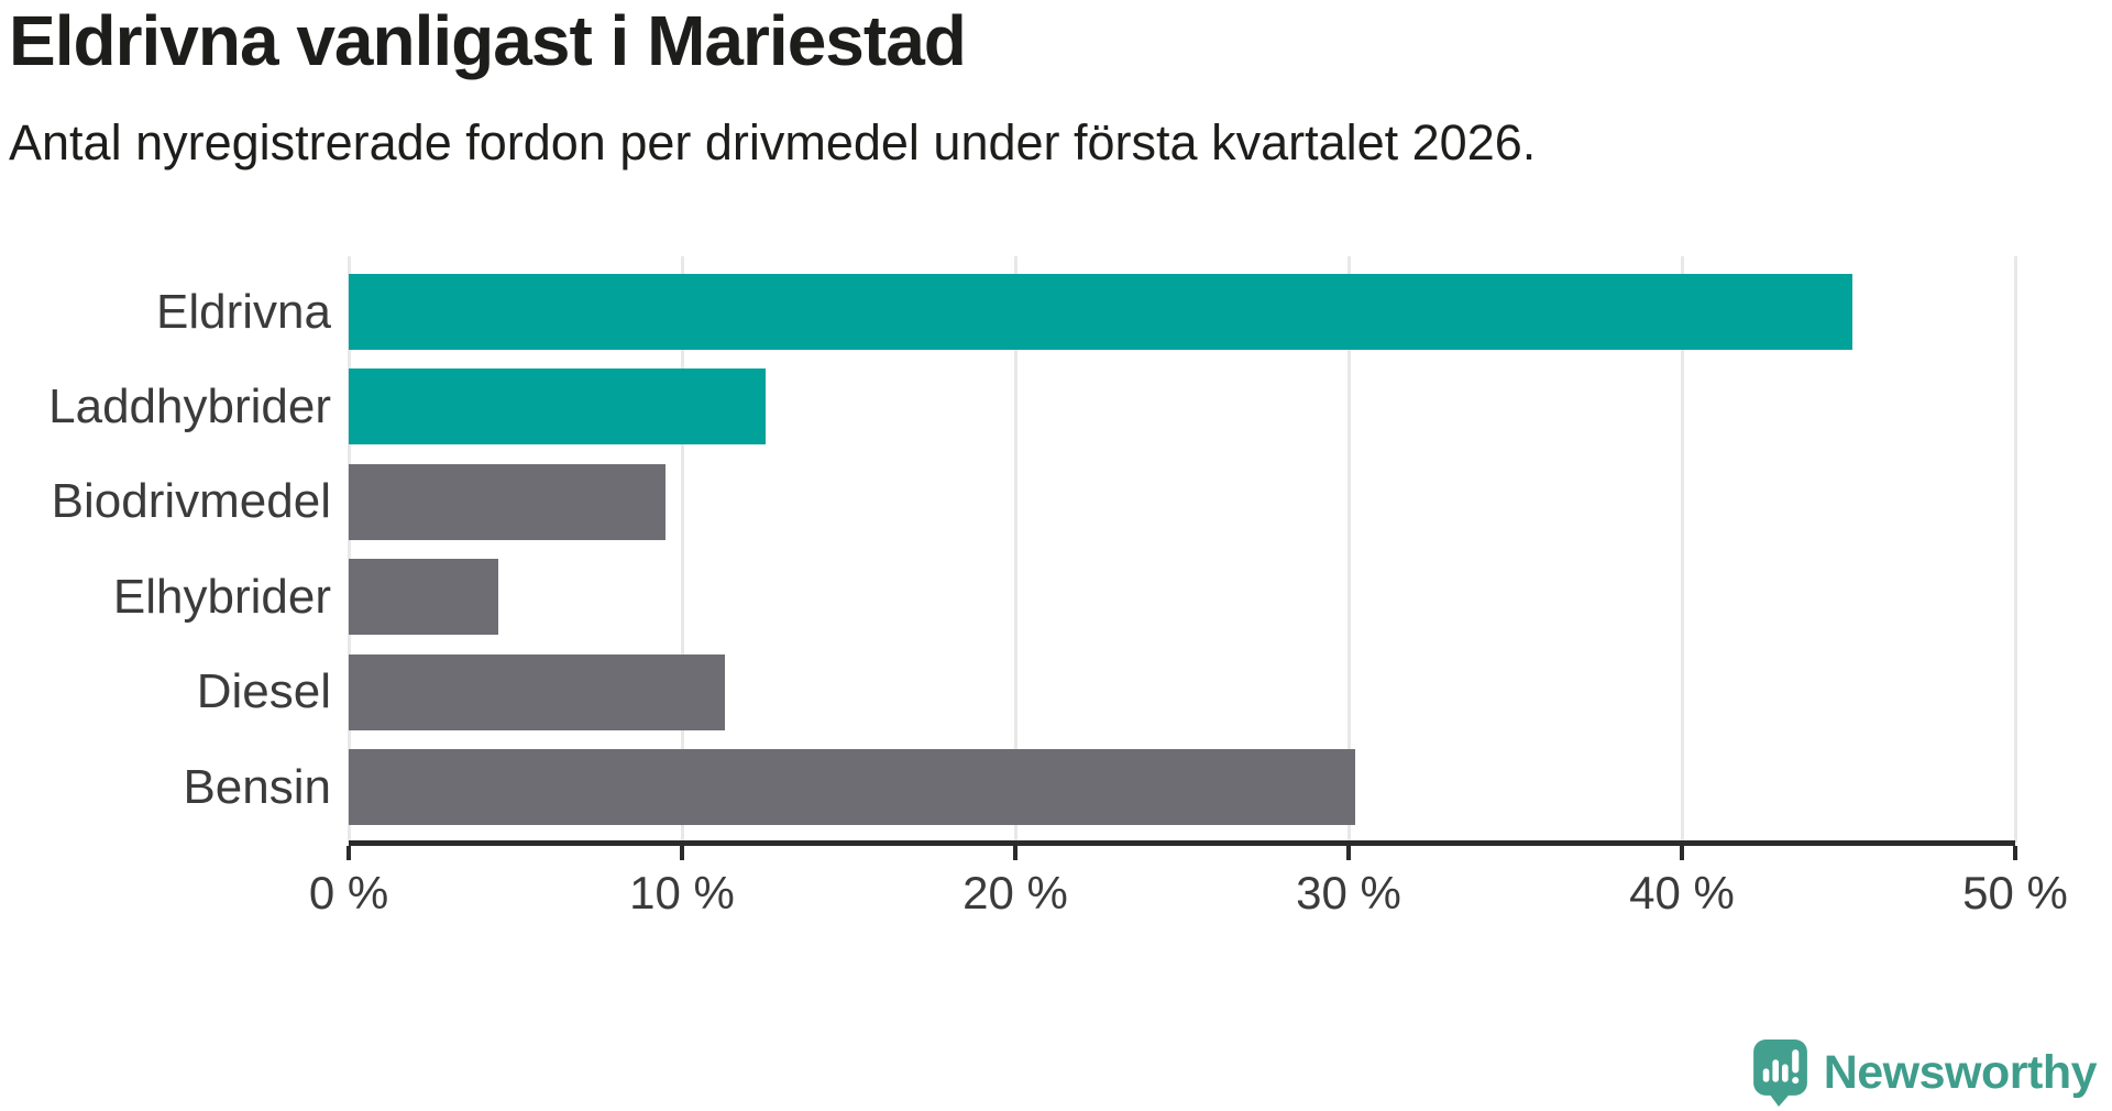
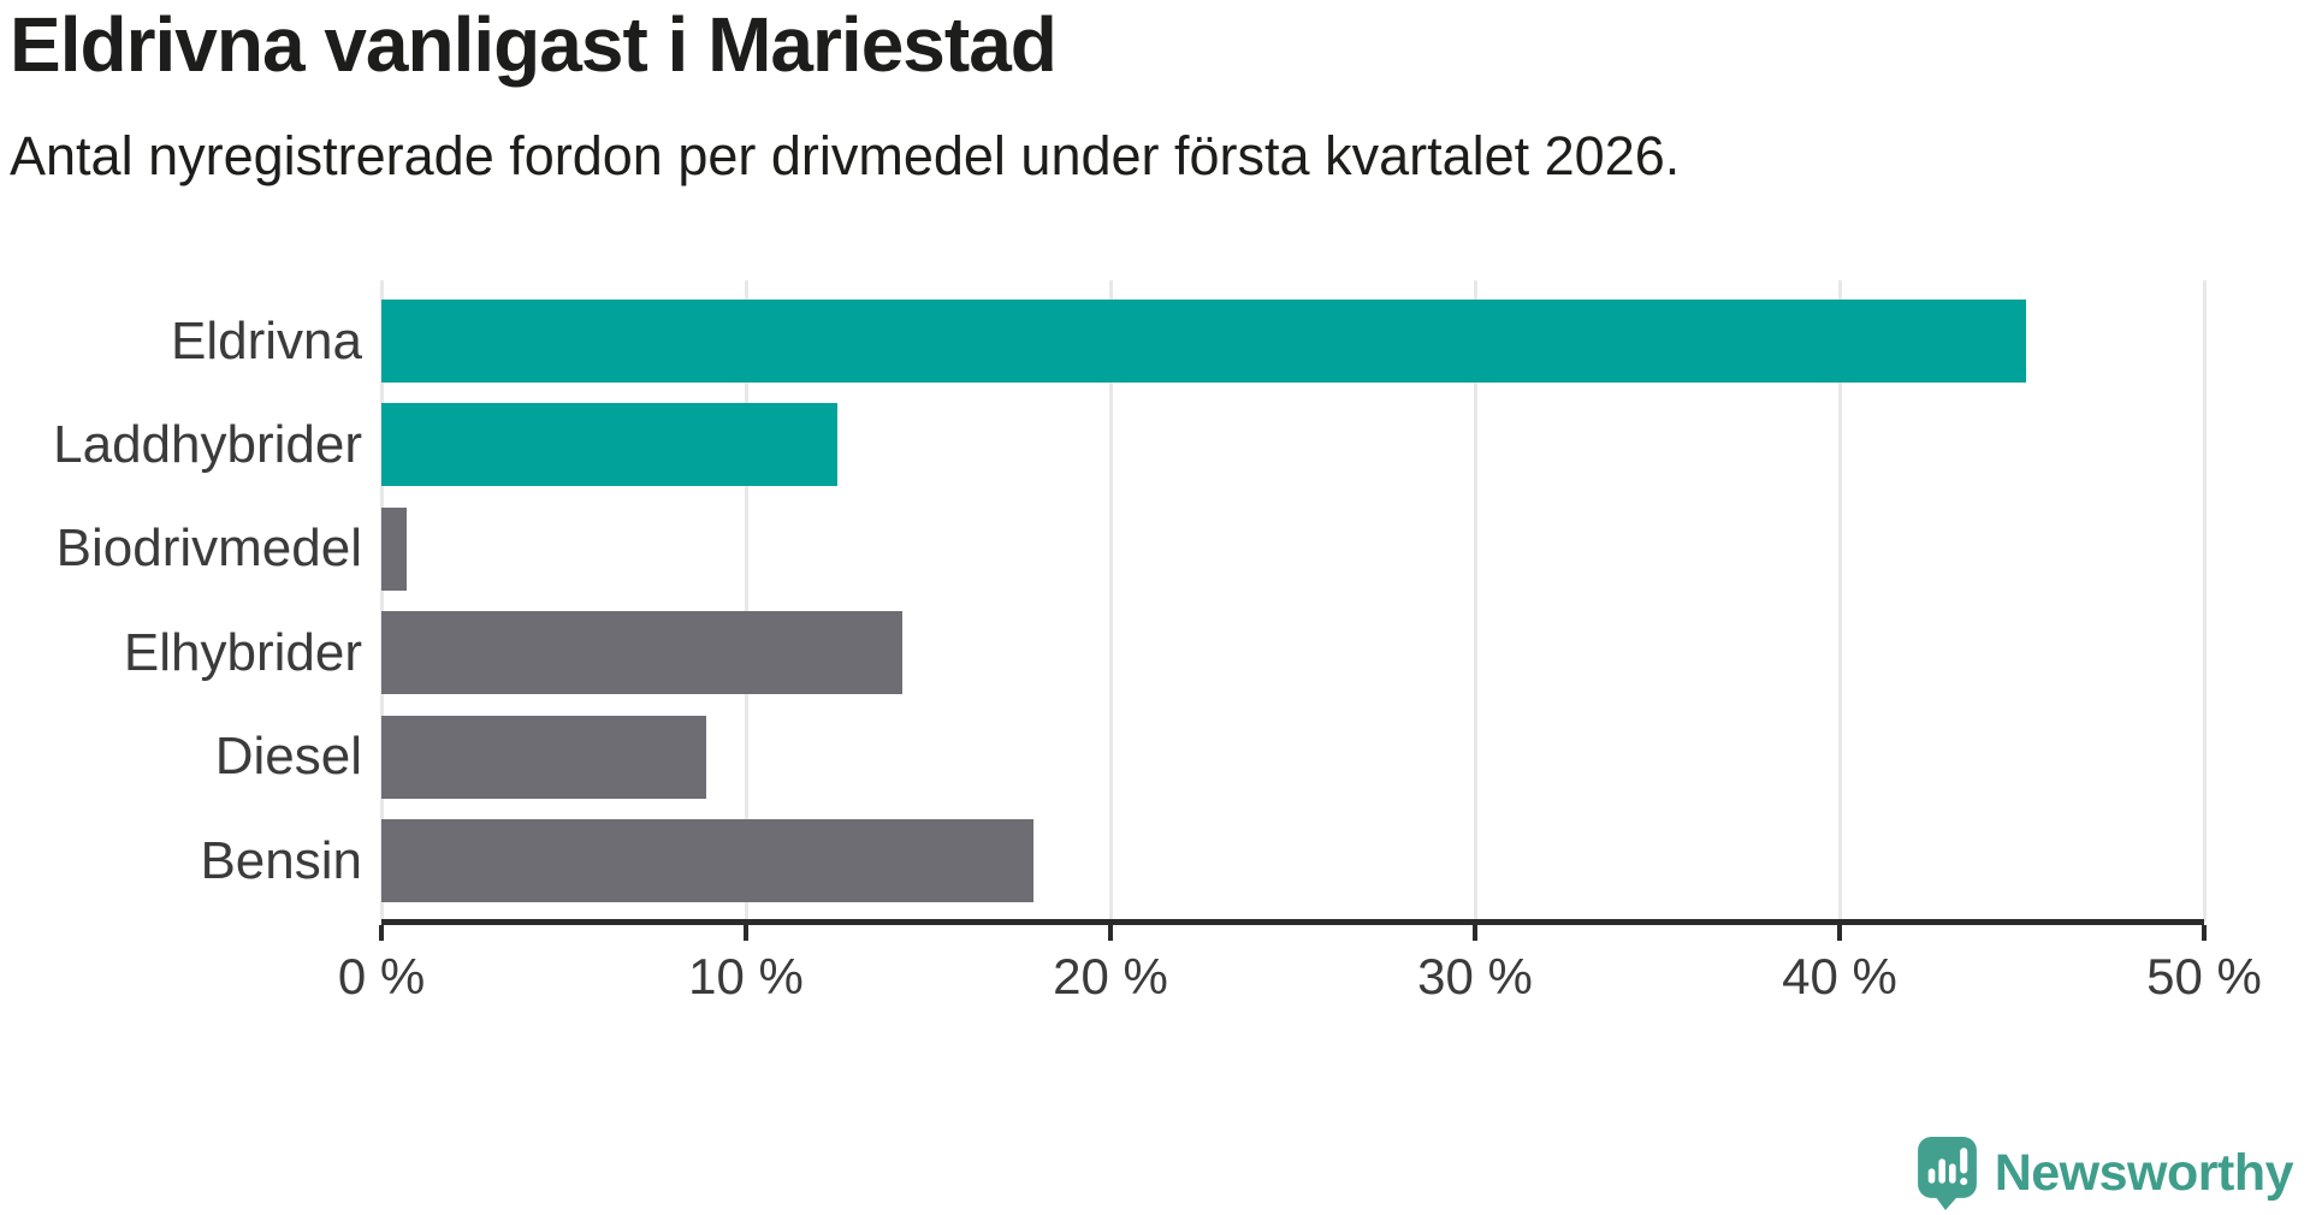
Biodrivmedel: 9.5% -> 0.7%
Elhybrider: 4.5% -> 14.3%
Diesel: 11.3% -> 8.9%
Bensin: 30.2% -> 17.9%
